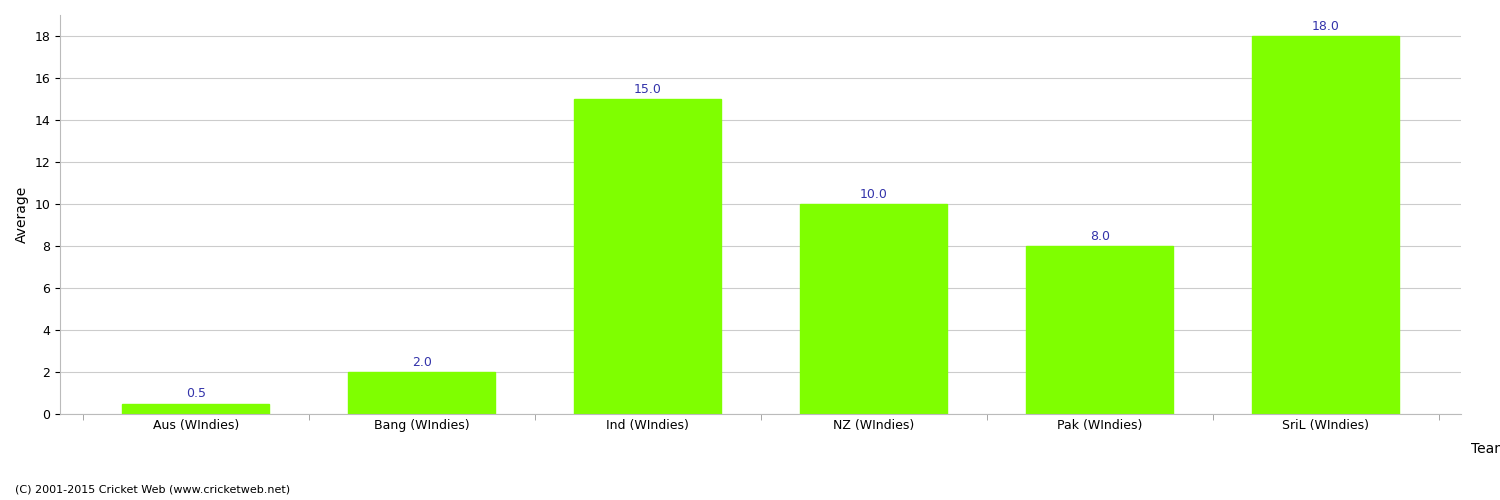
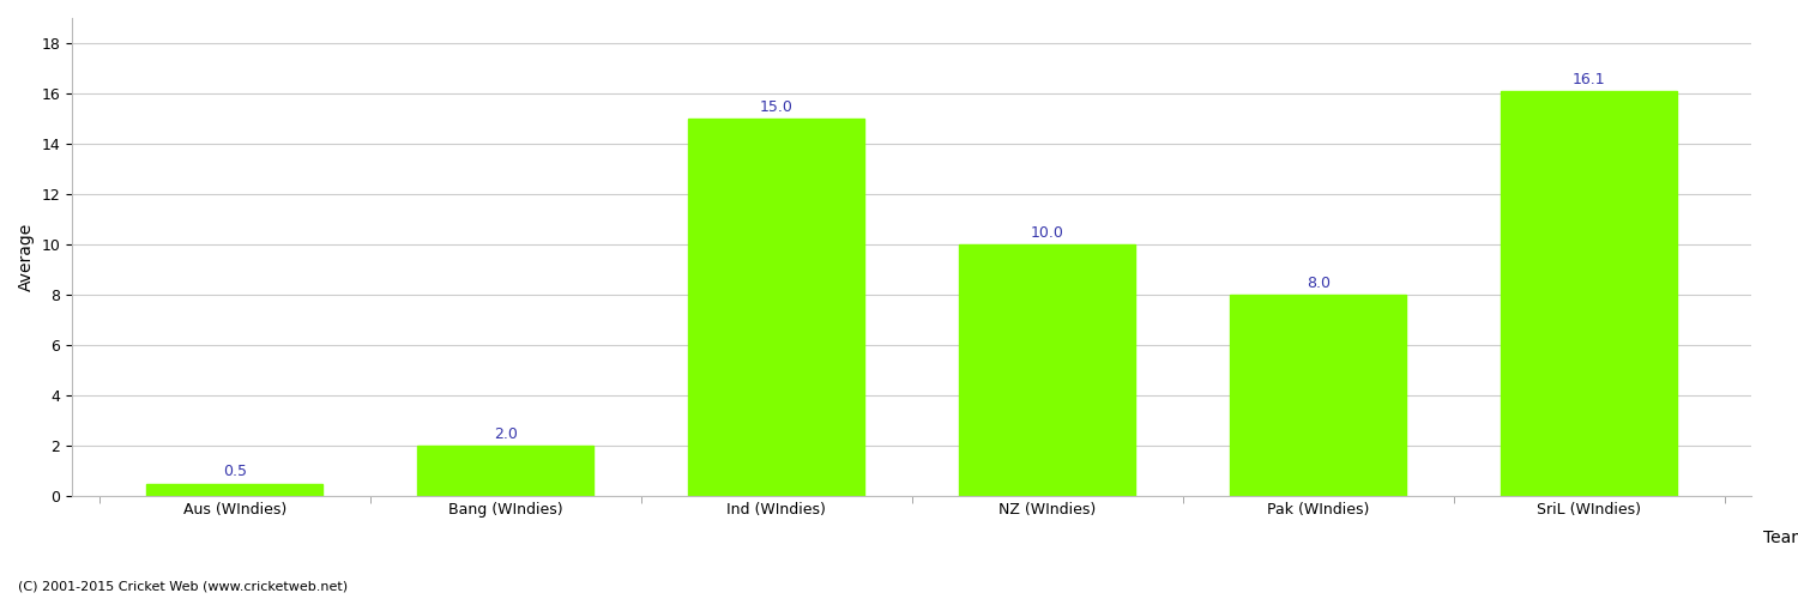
SriL (WIndies): 18.0 -> 16.1
